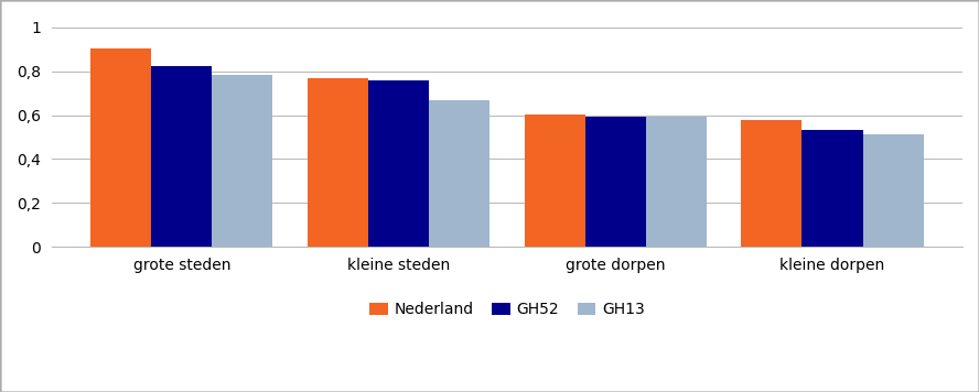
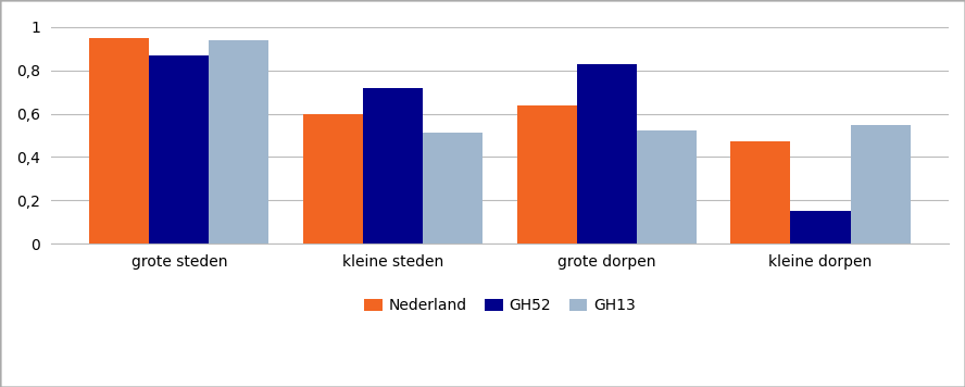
Nederland/grote steden: 0,91 -> 0,95
GH52/grote steden: 0,82 -> 0,87
GH13/grote steden: 0,78 -> 0,94
Nederland/kleine steden: 0,77 -> 0,60
GH52/kleine steden: 0,76 -> 0,72
GH13/kleine steden: 0,67 -> 0,51
Nederland/grote dorpen: 0,60 -> 0,64
GH52/grote dorpen: 0,59 -> 0,83
GH13/grote dorpen: 0,59 -> 0,52
Nederland/kleine dorpen: 0,58 -> 0,47
GH52/kleine dorpen: 0,53 -> 0,15
GH13/kleine dorpen: 0,51 -> 0,55
